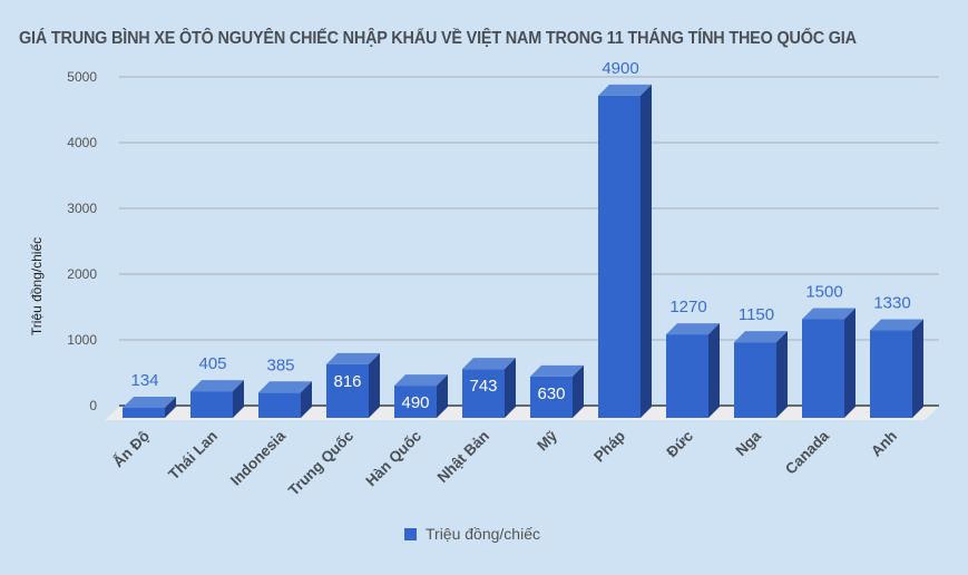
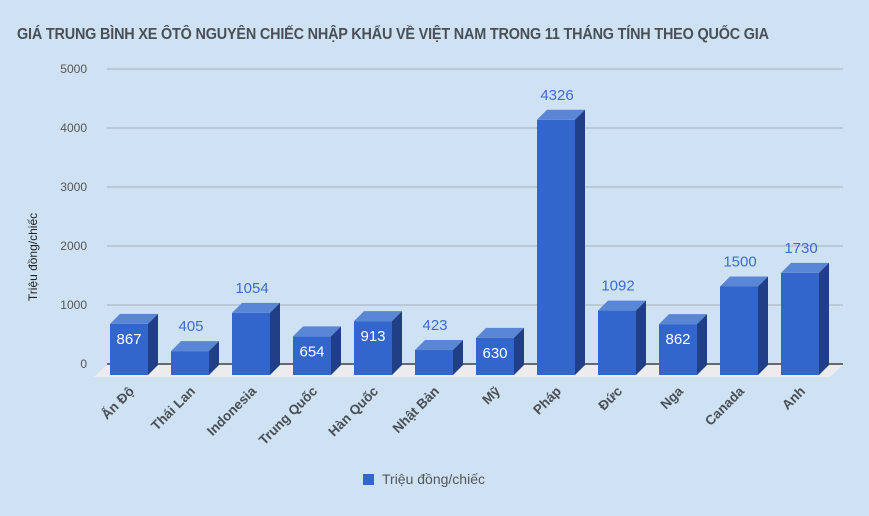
Ấn Độ: 134 -> 867
Indonesia: 385 -> 1054
Trung Quốc: 816 -> 654
Hàn Quốc: 490 -> 913
Nhật Bản: 743 -> 423
Pháp: 4900 -> 4326
Đức: 1270 -> 1092
Nga: 1150 -> 862
Anh: 1330 -> 1730
